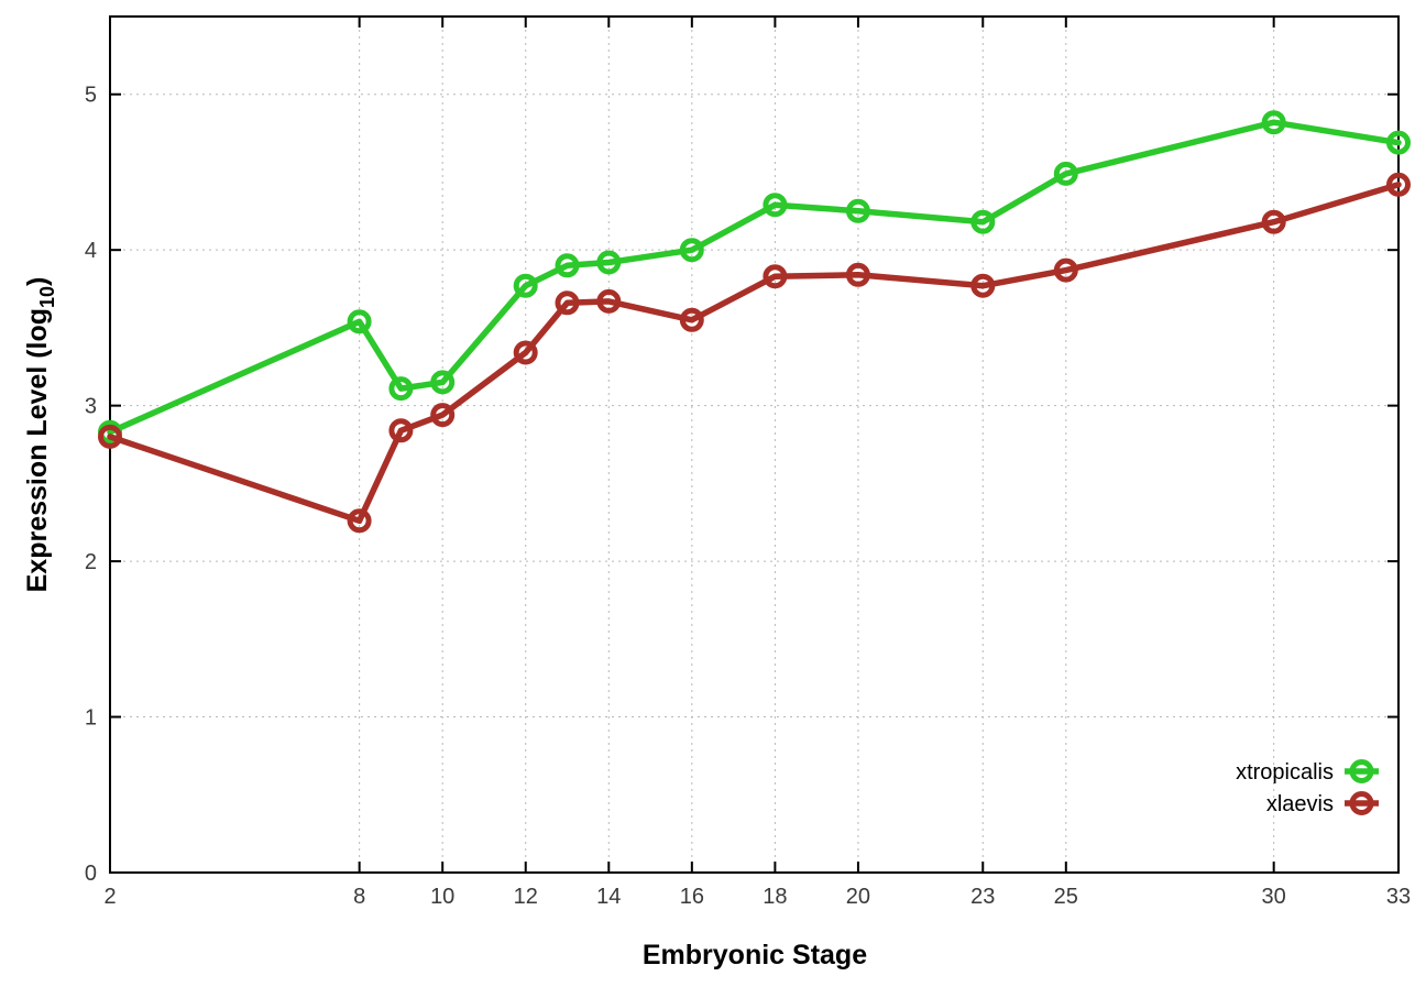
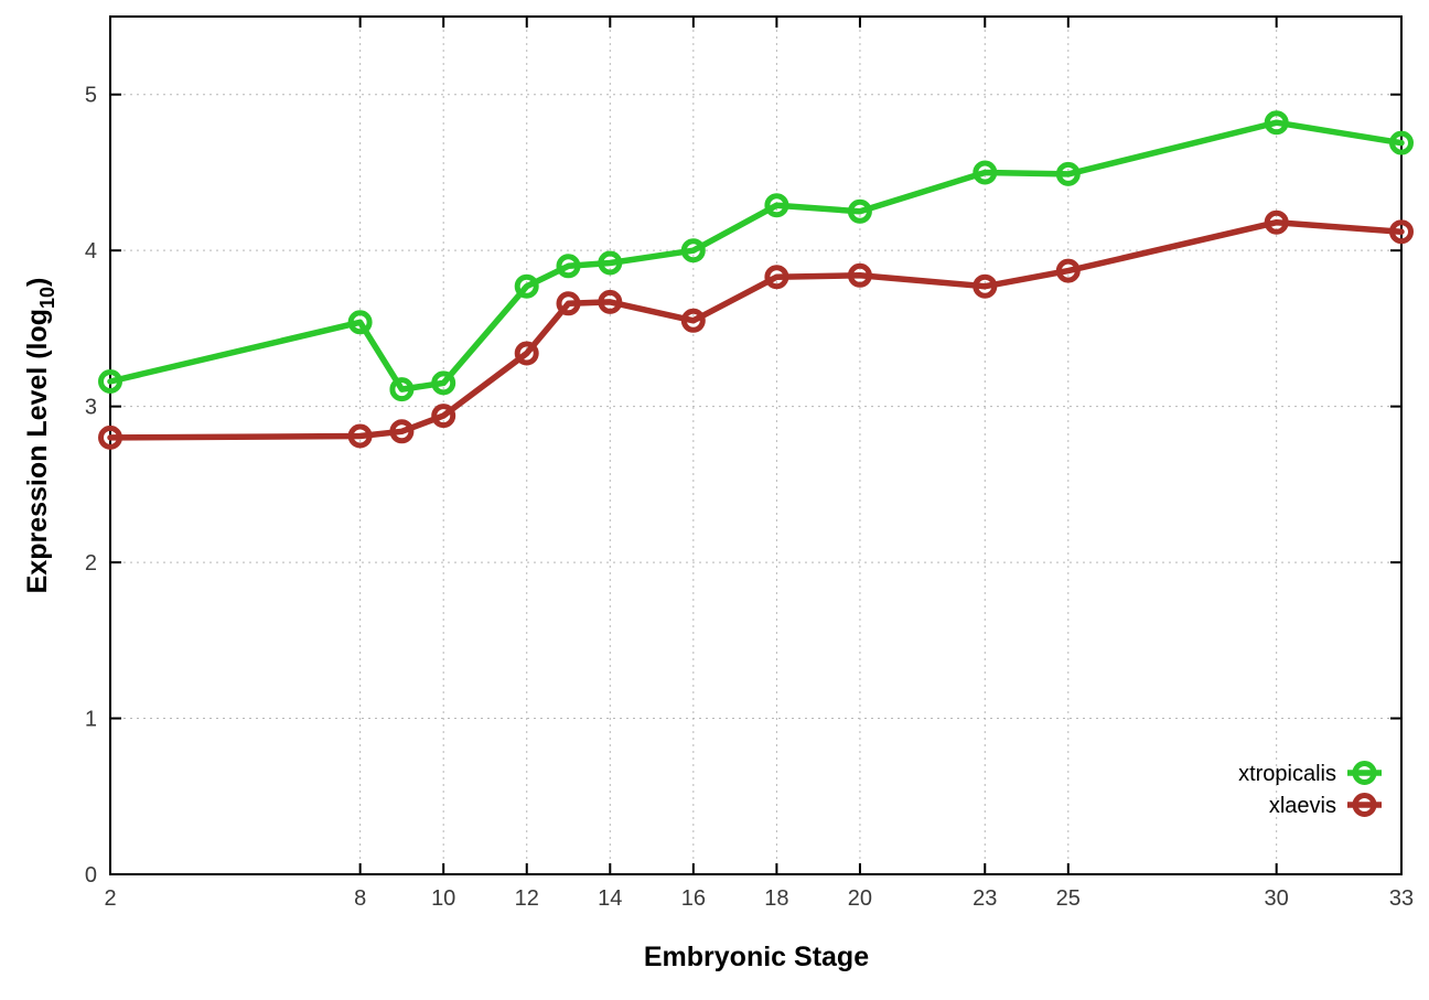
xtropicalis/2: 2.83 -> 3.16
xlaevis/8: 2.26 -> 2.81
xtropicalis/23: 4.18 -> 4.50
xlaevis/33: 4.42 -> 4.12
